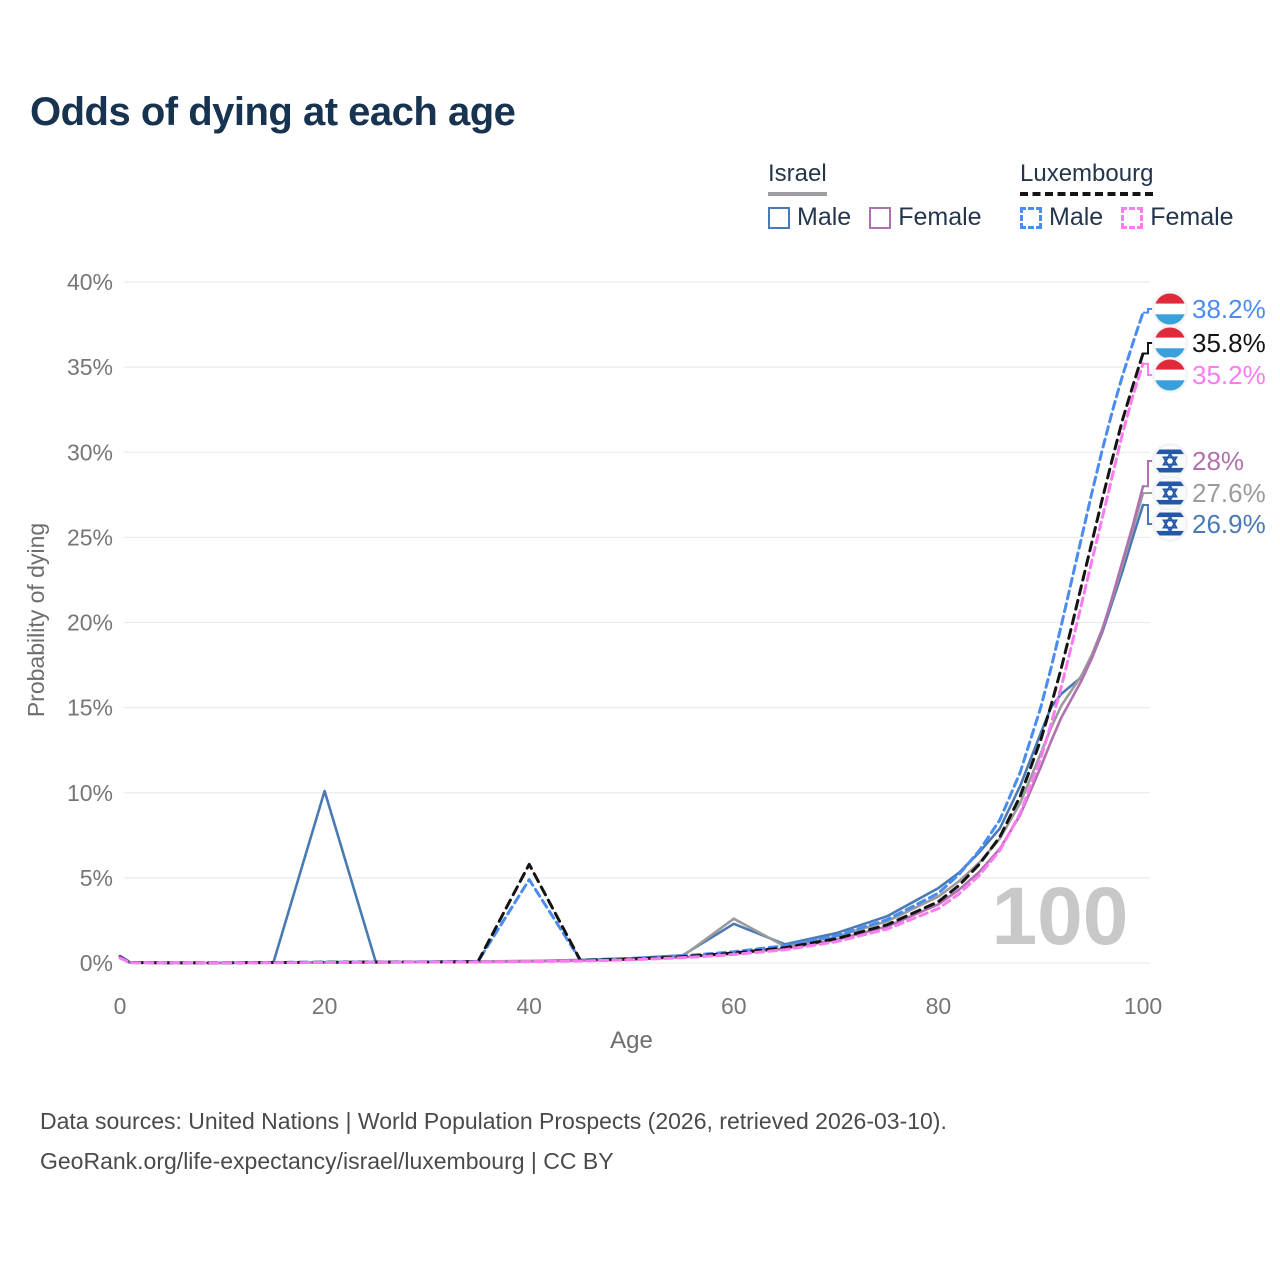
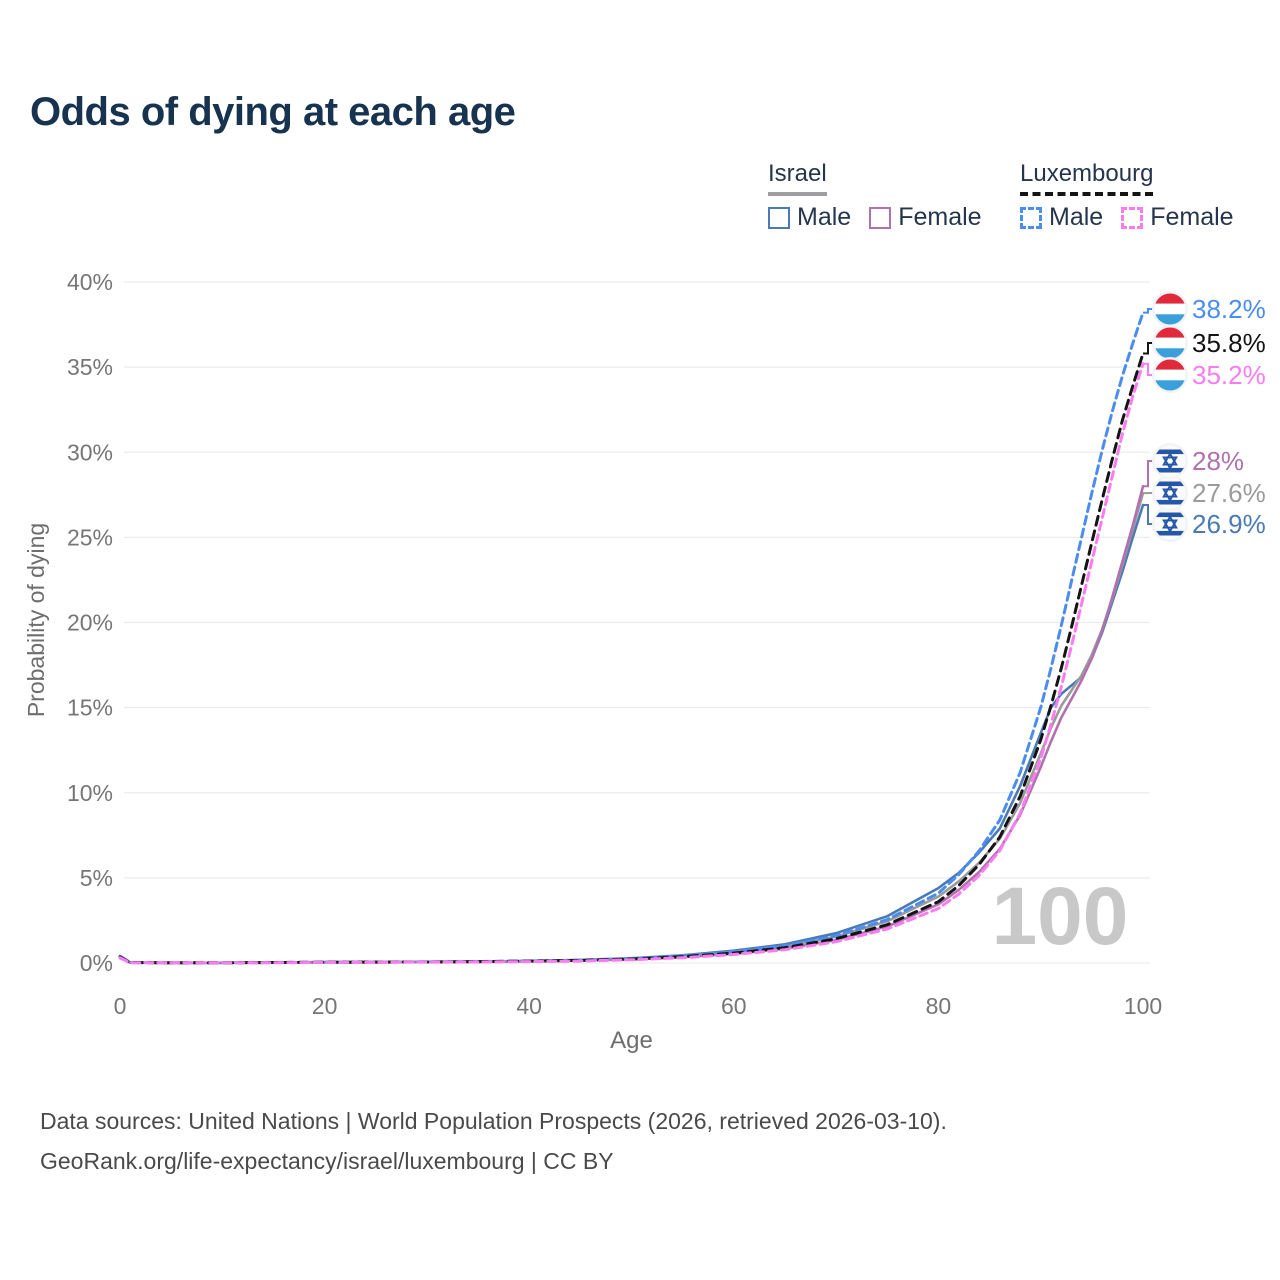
Israel Male/20: 10.1% -> 0.1%
Luxembourg Male/40: 4.9% -> 0.1%
Luxembourg/40: 5.8% -> 0.1%
Israel Male/60: 2.3% -> 0.7%
Israel/60: 2.6% -> 0.6%
